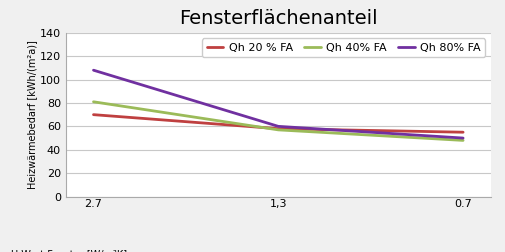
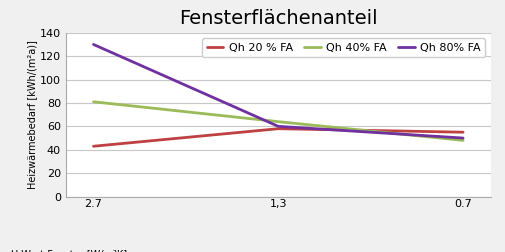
Qh 20 % FA/2.7: 70 -> 43
Qh 80% FA/2.7: 108 -> 130
Qh 40% FA/1,3: 57 -> 64
